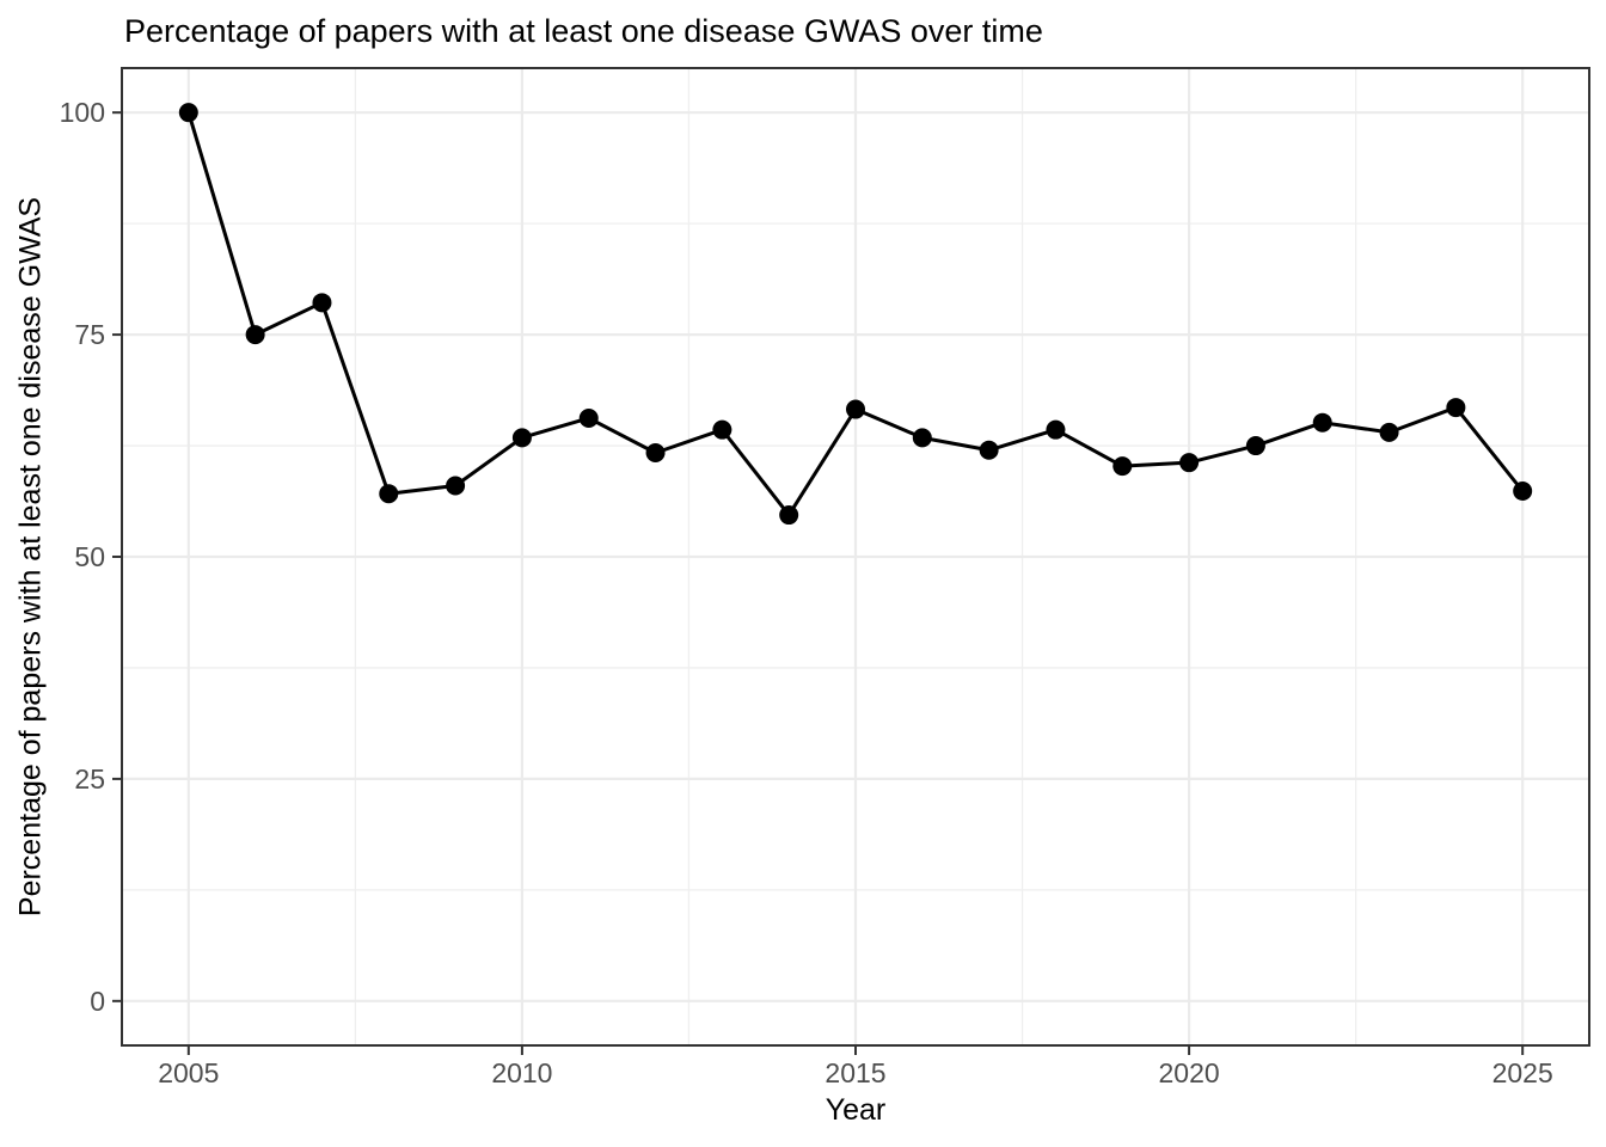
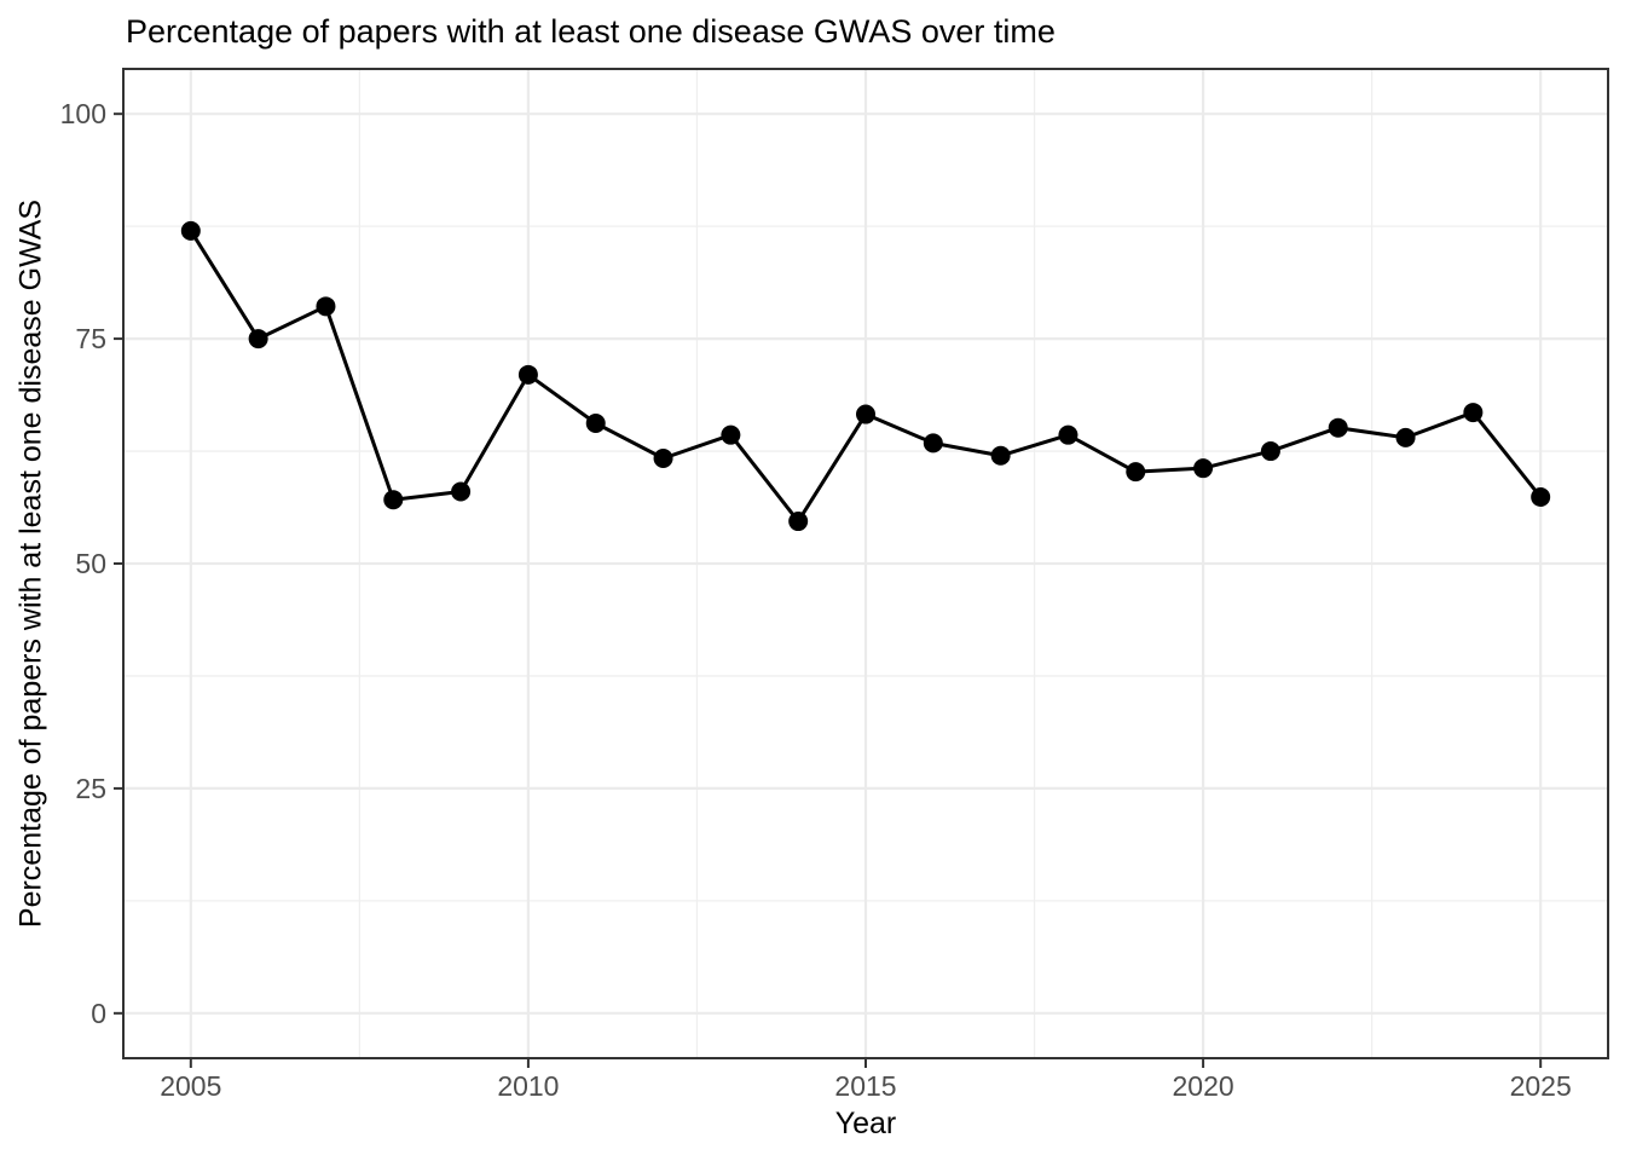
2005: 100 -> 87
2010: 63 -> 71
